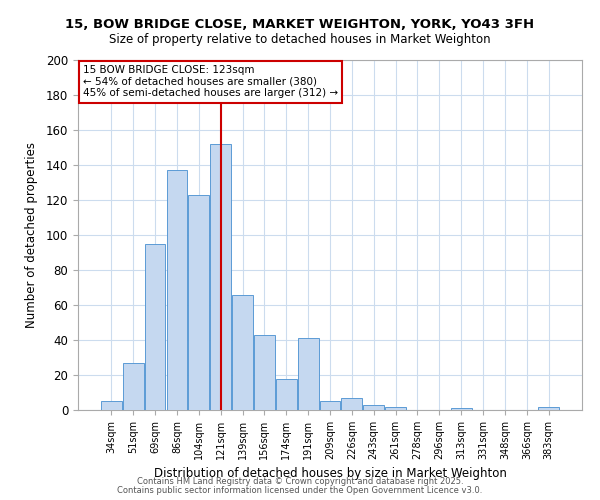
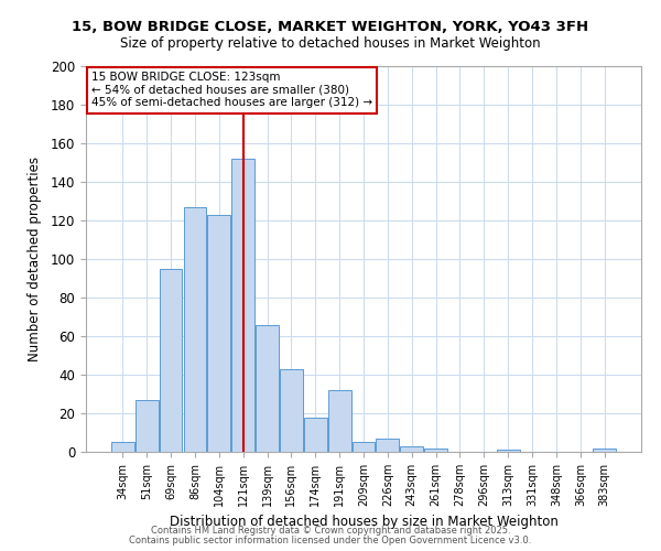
86sqm: 137 -> 127
191sqm: 41 -> 32
